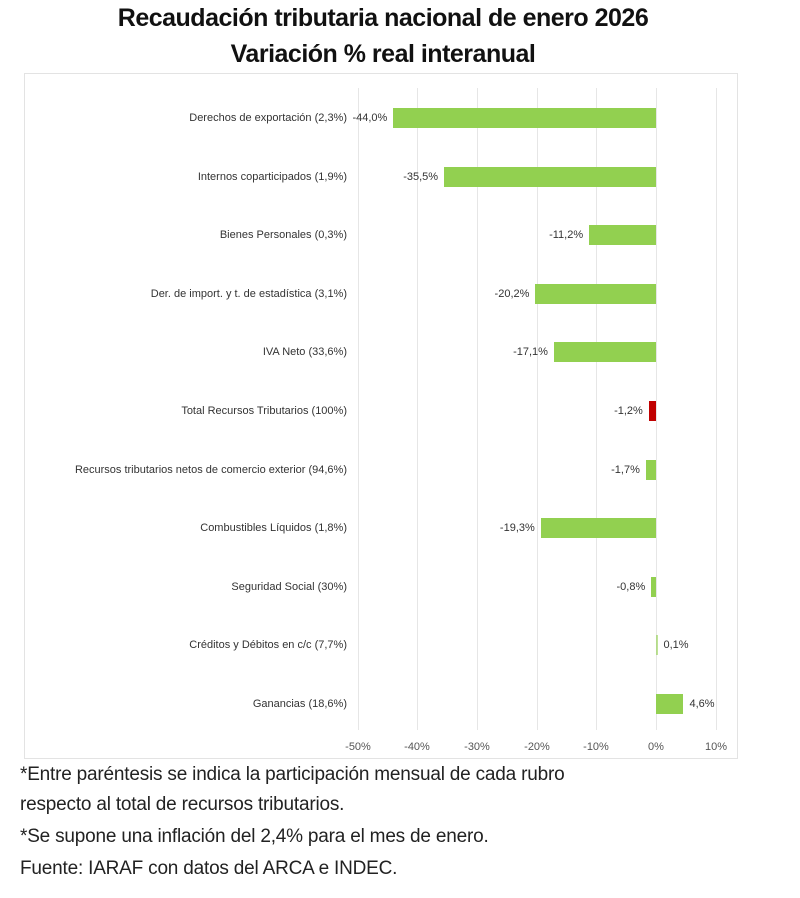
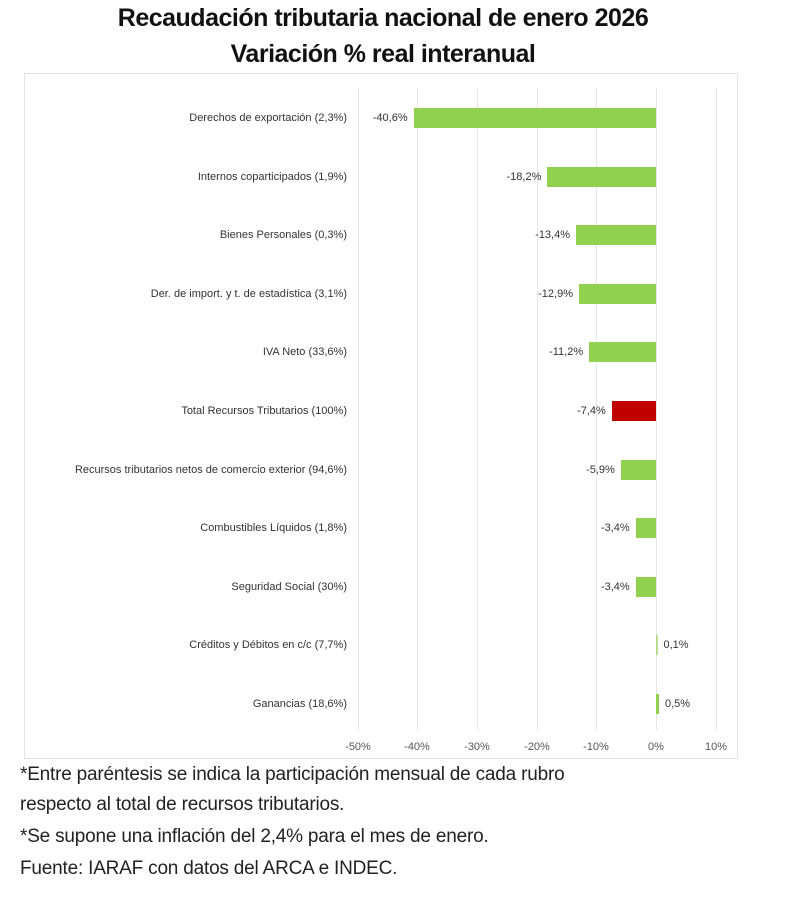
Derechos de exportación (2,3%): -44,0% -> -40,6%
Internos coparticipados (1,9%): -35,5% -> -18,2%
Bienes Personales (0,3%): -11,2% -> -13,4%
Der. de import. y t. de estadística (3,1%): -20,2% -> -12,9%
IVA Neto (33,6%): -17,1% -> -11,2%
Total Recursos Tributarios (100%): -1,2% -> -7,4%
Recursos tributarios netos de comercio exterior (94,6%): -1,7% -> -5,9%
Combustibles Líquidos (1,8%): -19,3% -> -3,4%
Seguridad Social (30%): -0,8% -> -3,4%
Ganancias (18,6%): 4,6% -> 0,5%
